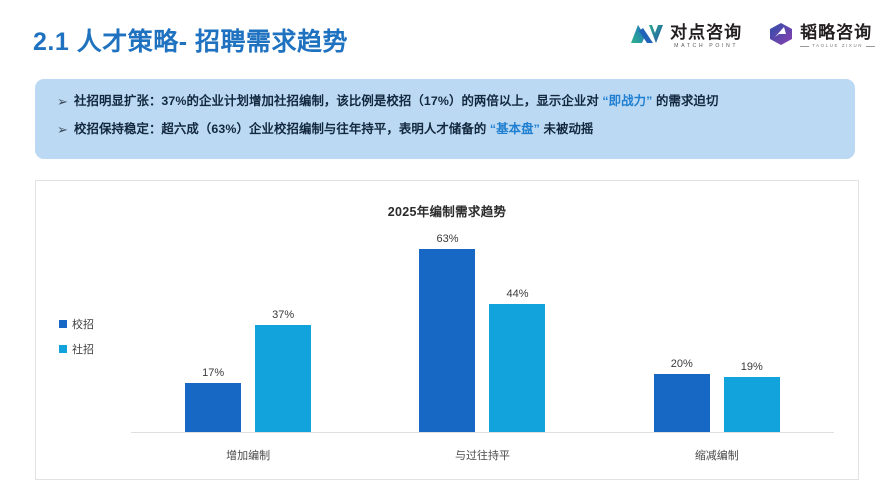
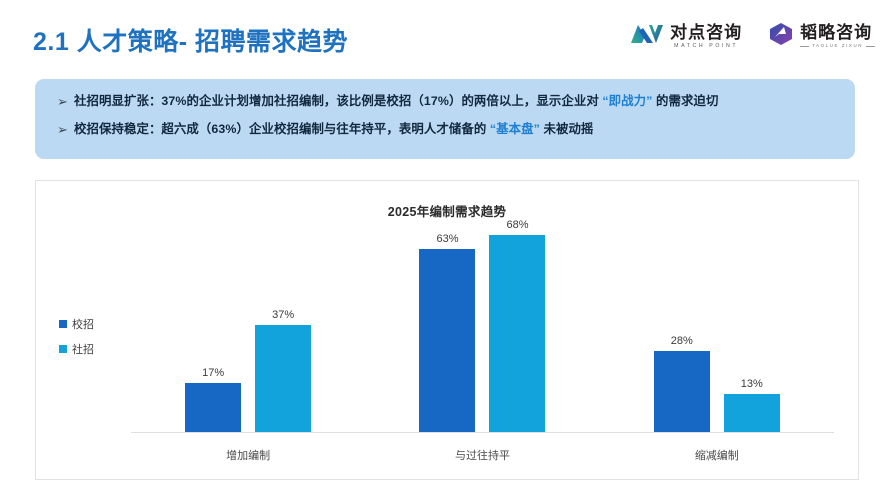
社招/与过往持平: 44% -> 68%
校招/缩减编制: 20% -> 28%
社招/缩减编制: 19% -> 13%
